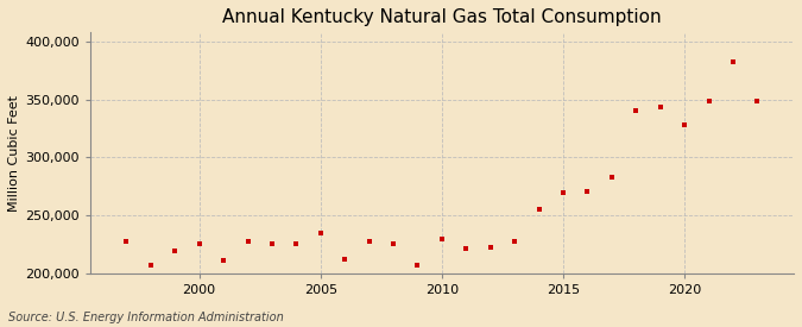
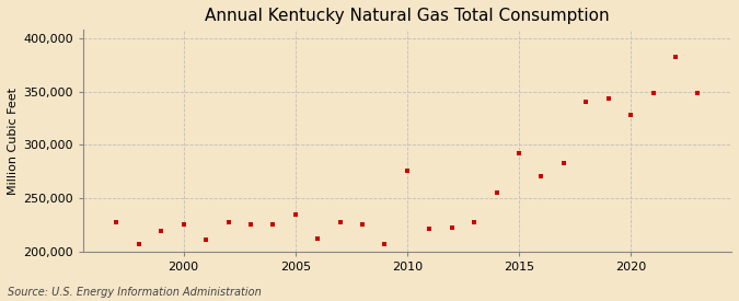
2010: 230,000 -> 276,000
2015: 270,000 -> 292,000
